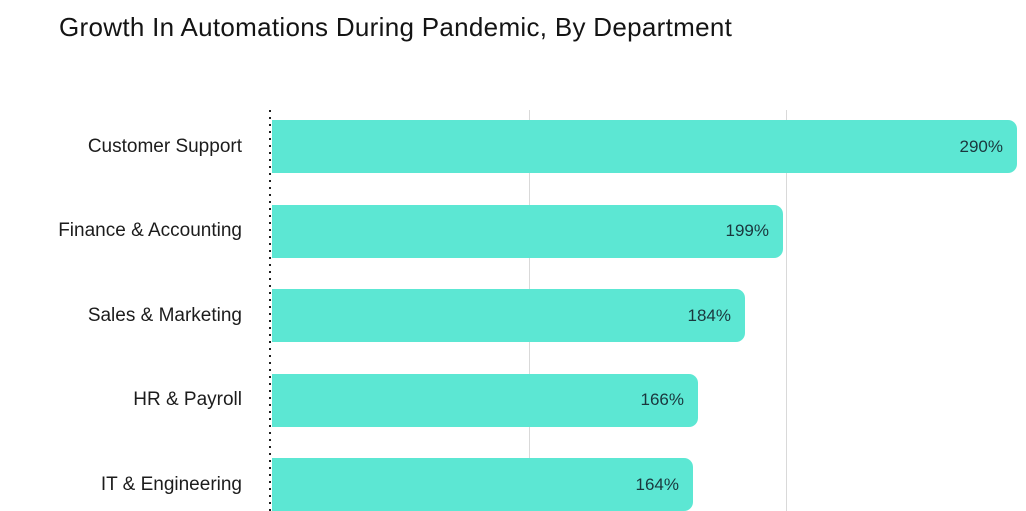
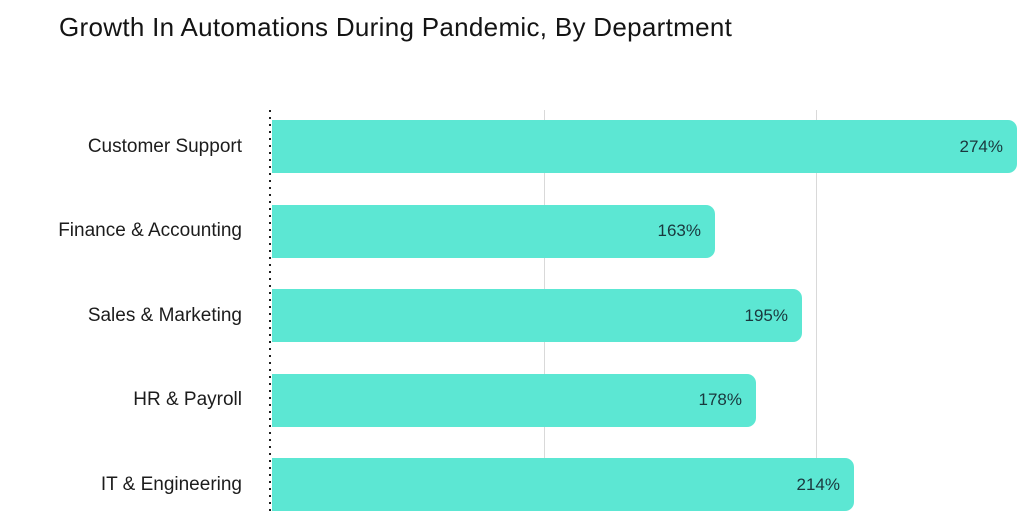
Customer Support: 290% -> 274%
Finance & Accounting: 199% -> 163%
Sales & Marketing: 184% -> 195%
HR & Payroll: 166% -> 178%
IT & Engineering: 164% -> 214%
